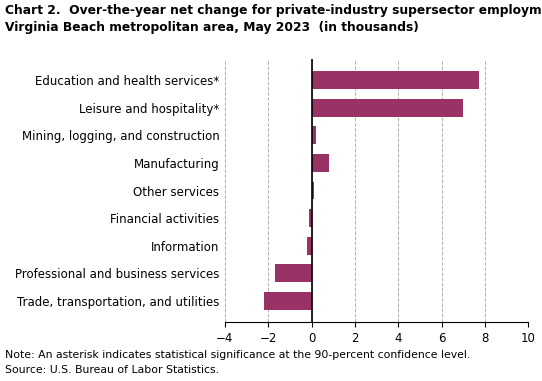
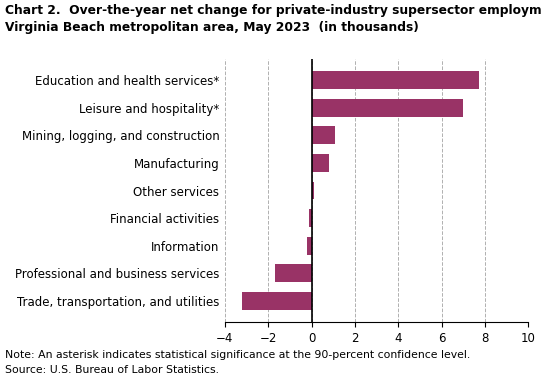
Mining, logging, and construction: 0.2 -> 1.1
Trade, transportation, and utilities: -2.2 -> -3.2
